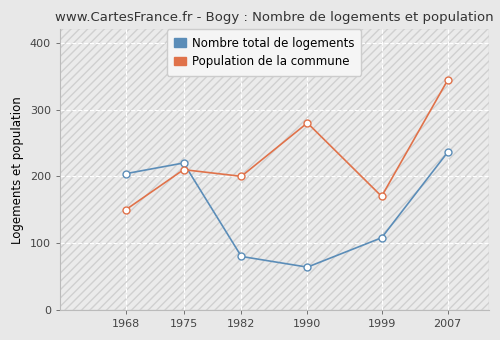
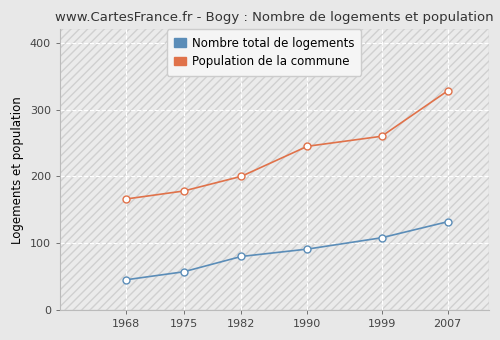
Nombre total de logements/1968: 204 -> 45
Population de la commune/1968: 150 -> 166
Nombre total de logements/1975: 220 -> 57
Population de la commune/1975: 210 -> 178
Nombre total de logements/1990: 64 -> 91
Population de la commune/1990: 280 -> 245
Population de la commune/1999: 170 -> 260
Nombre total de logements/2007: 236 -> 132
Population de la commune/2007: 344 -> 328
